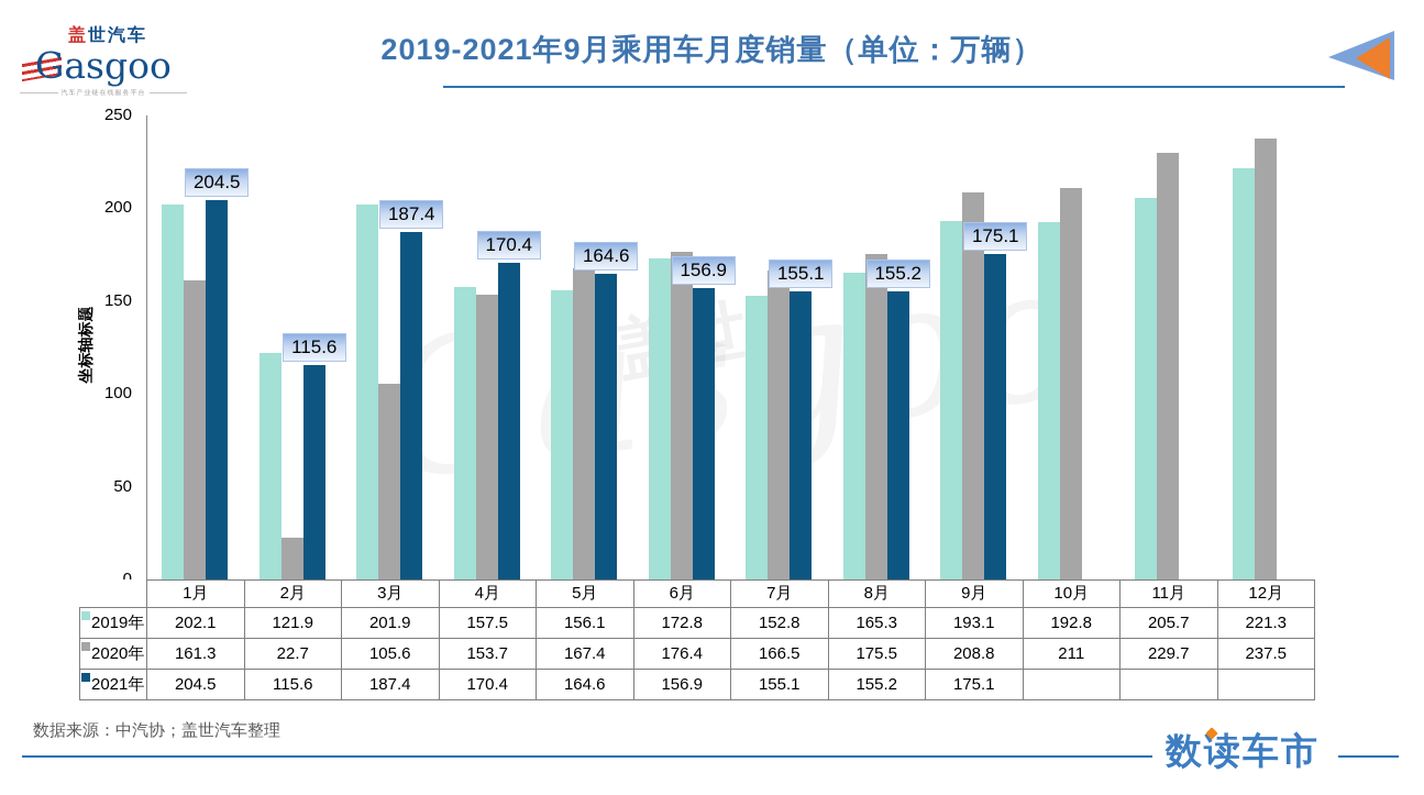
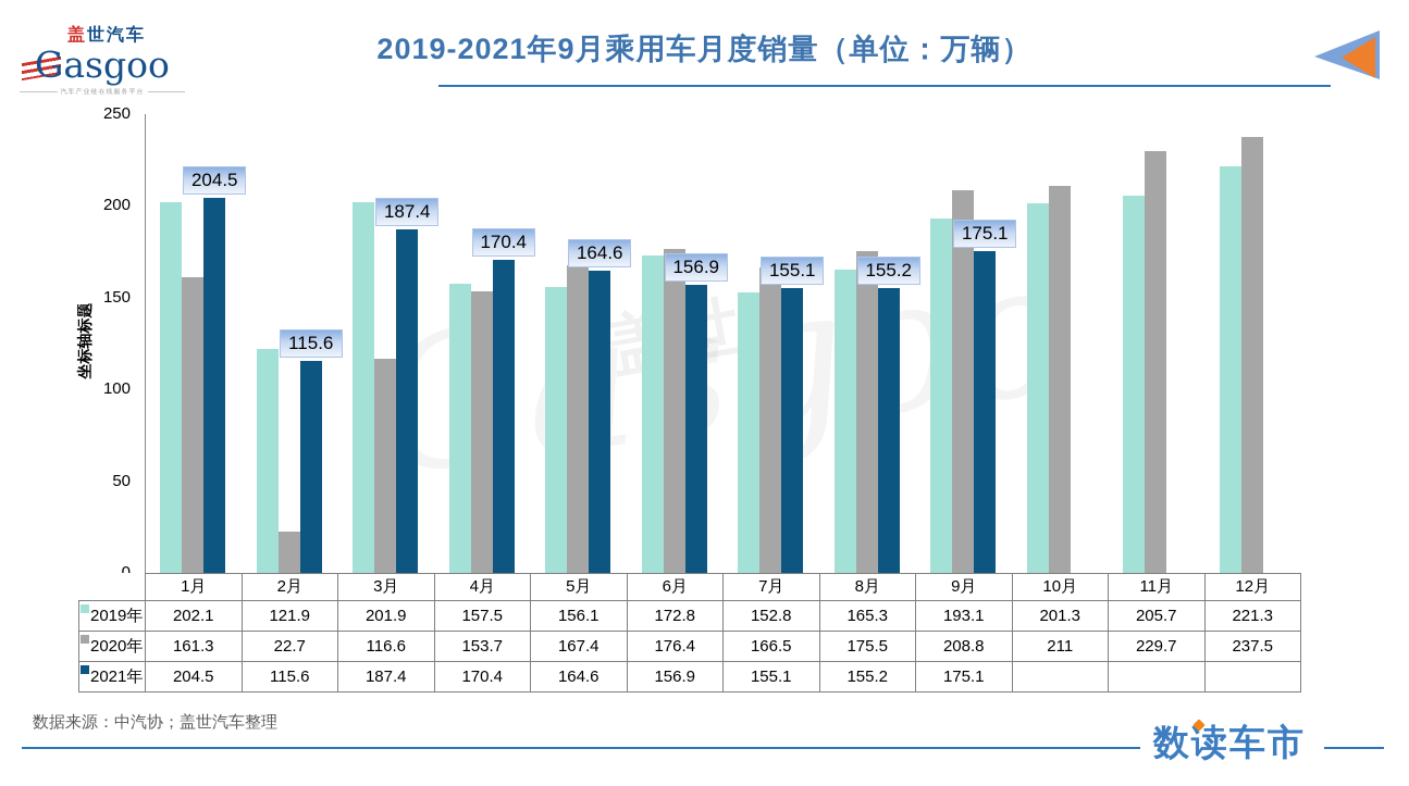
2020年/3月: 105.6 -> 116.6
2019年/10月: 192.8 -> 201.3
